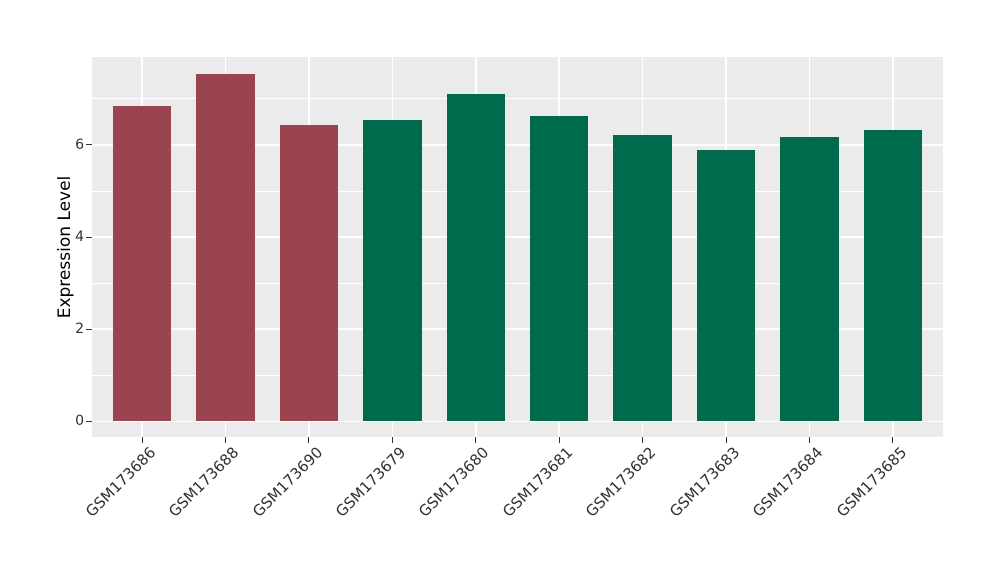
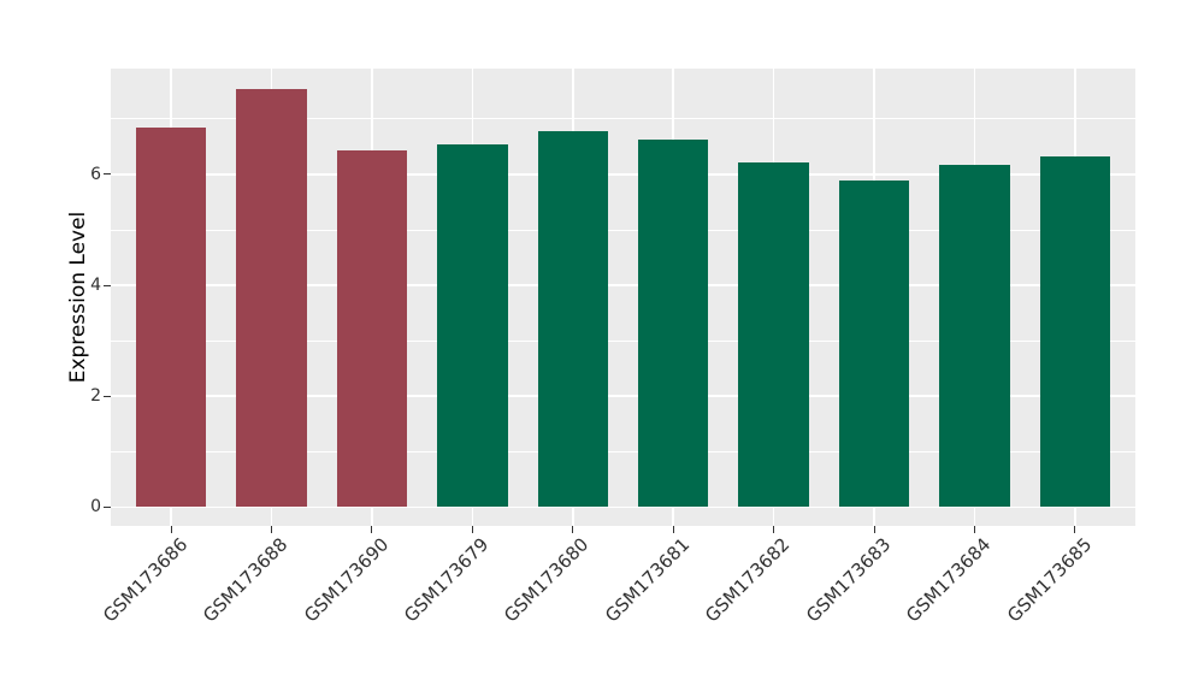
GSM173680: 7.1 -> 6.8
